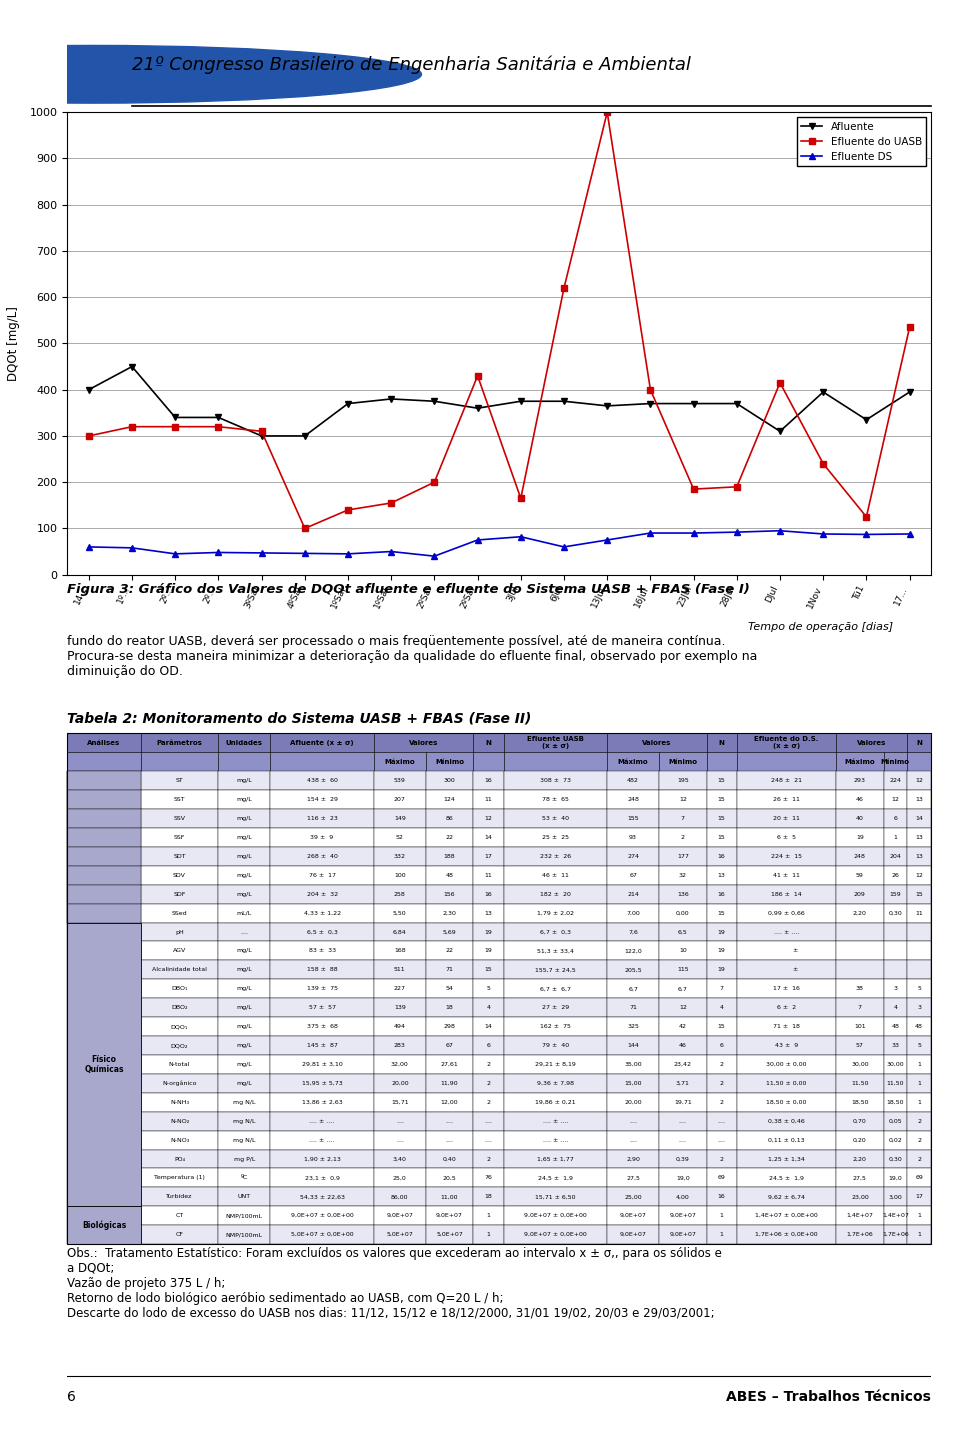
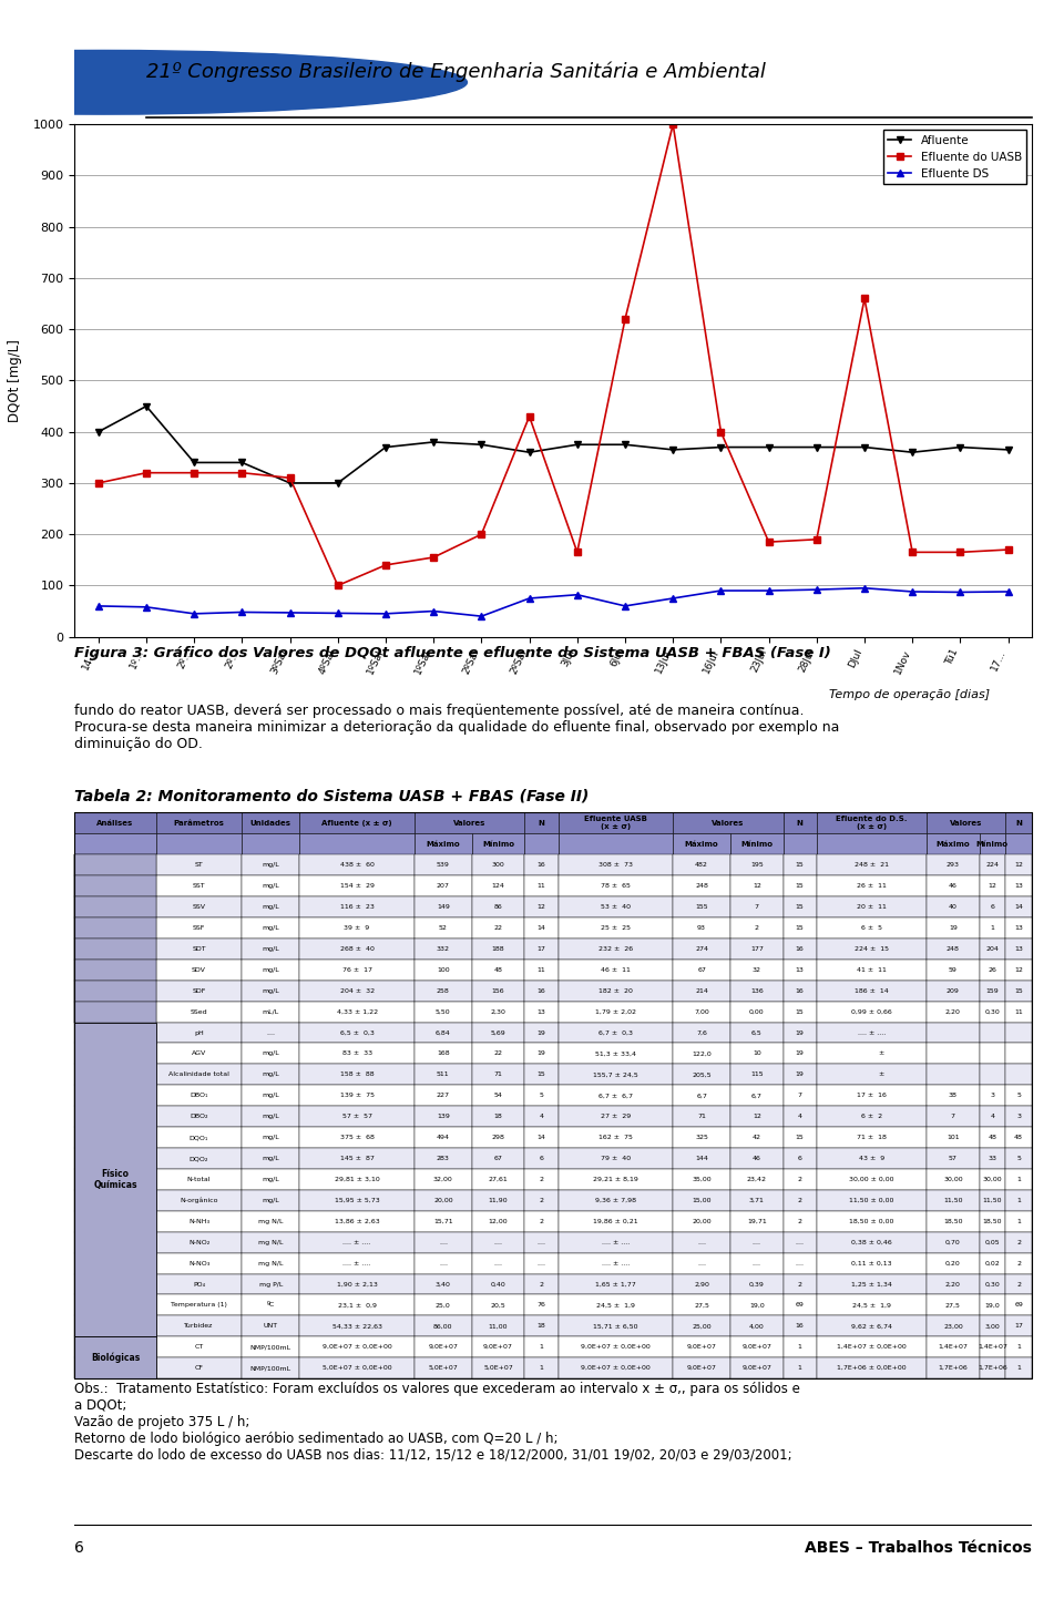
Afluente/DJul: 310 -> 370
Efluente do UASB/DJul: 415 -> 660
Afluente/1Nov: 395 -> 360
Efluente do UASB/1Nov: 240 -> 165
Afluente/Tú1: 335 -> 370
Efluente do UASB/Tú1: 125 -> 165
Afluente/17...: 395 -> 365
Efluente do UASB/17...: 535 -> 170
